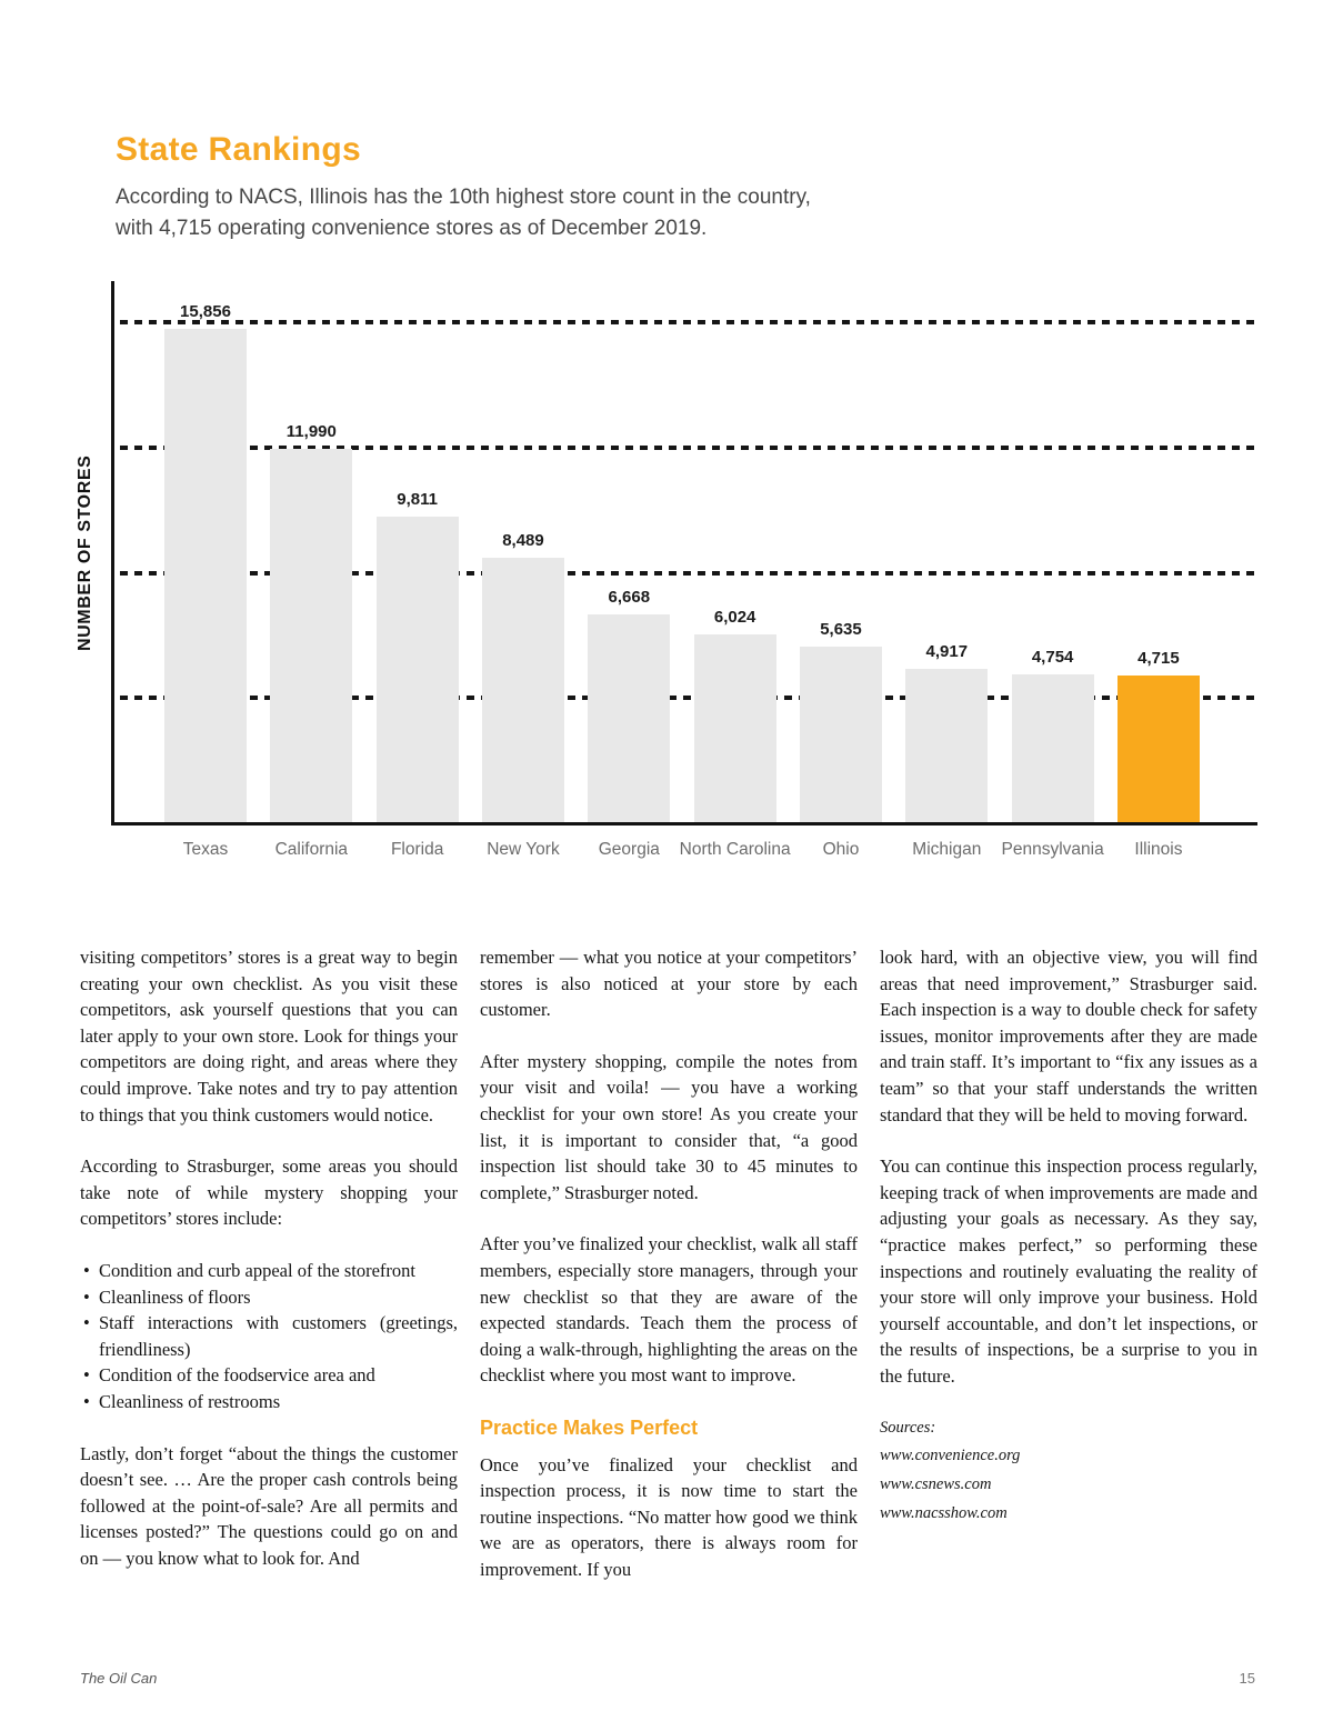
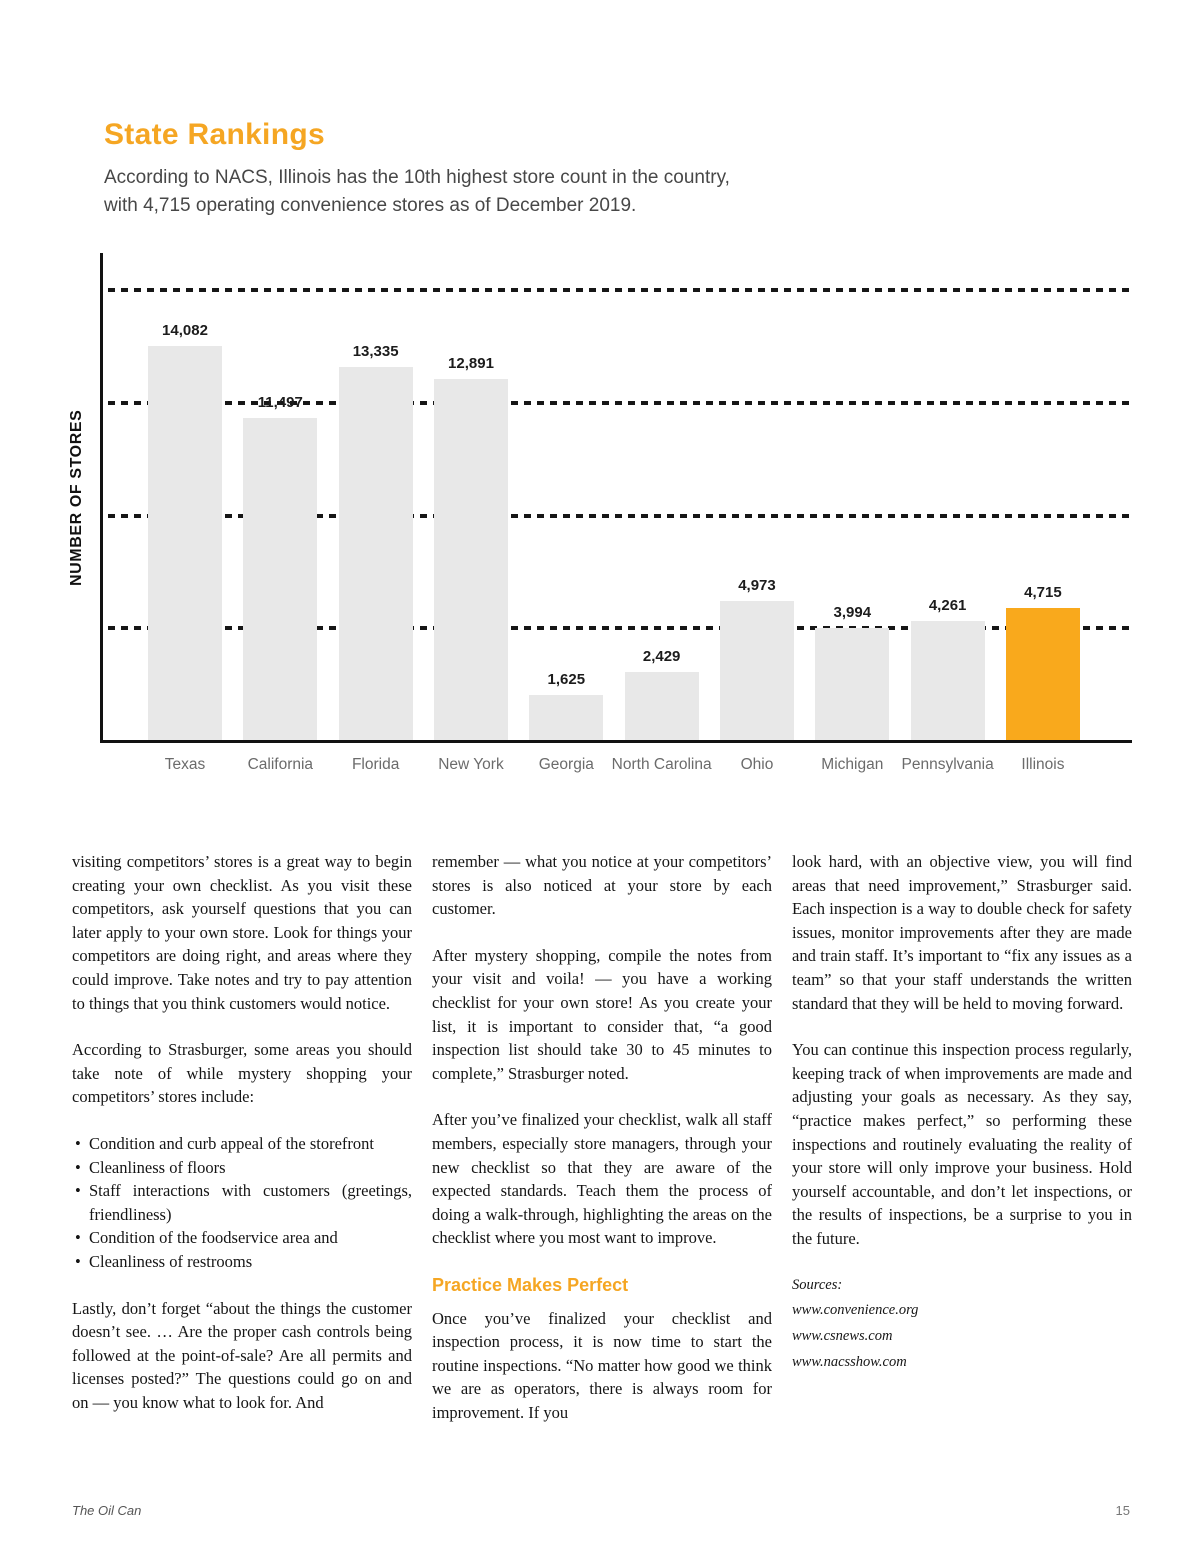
Texas: 15,856 -> 14,082
California: 11,990 -> 11,497
Florida: 9,811 -> 13,335
New York: 8,489 -> 12,891
Georgia: 6,668 -> 1,625
North Carolina: 6,024 -> 2,429
Ohio: 5,635 -> 4,973
Michigan: 4,917 -> 3,994
Pennsylvania: 4,754 -> 4,261
